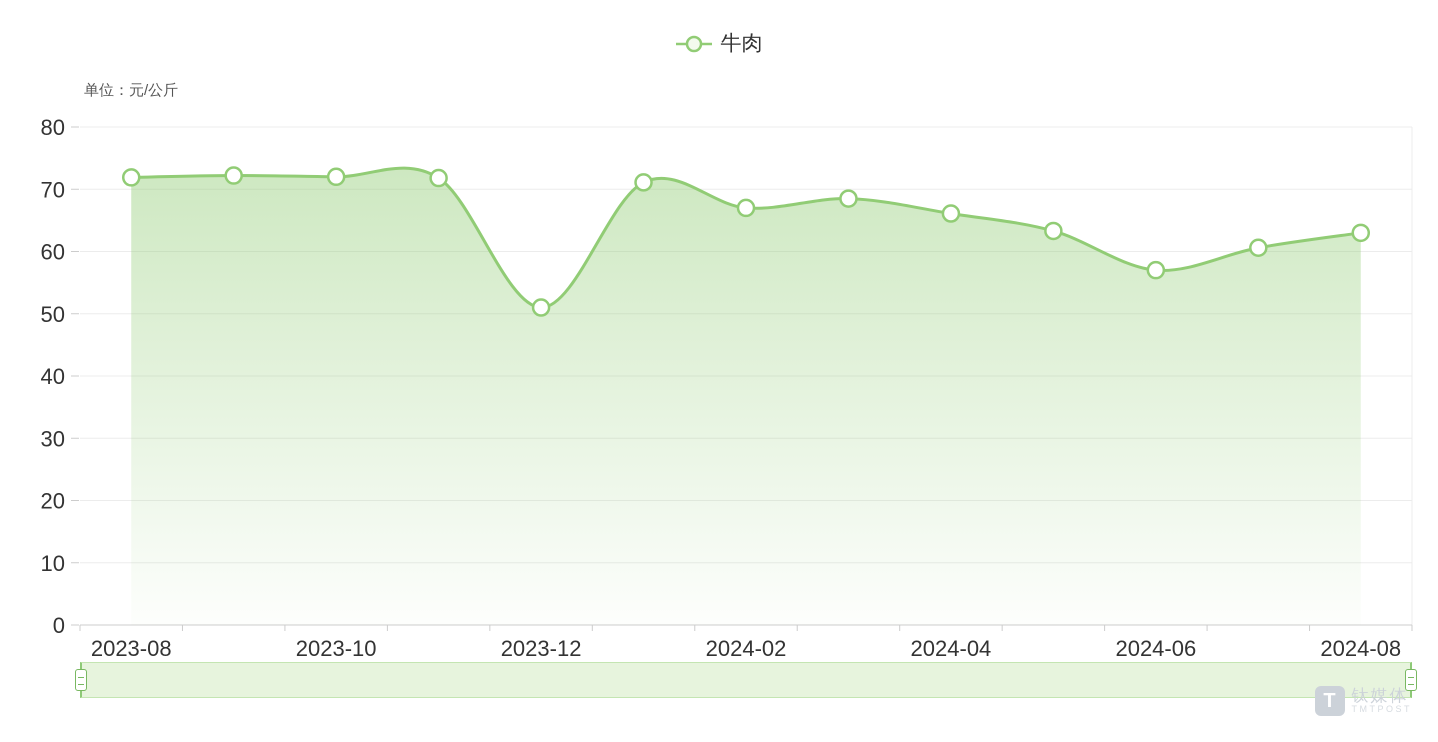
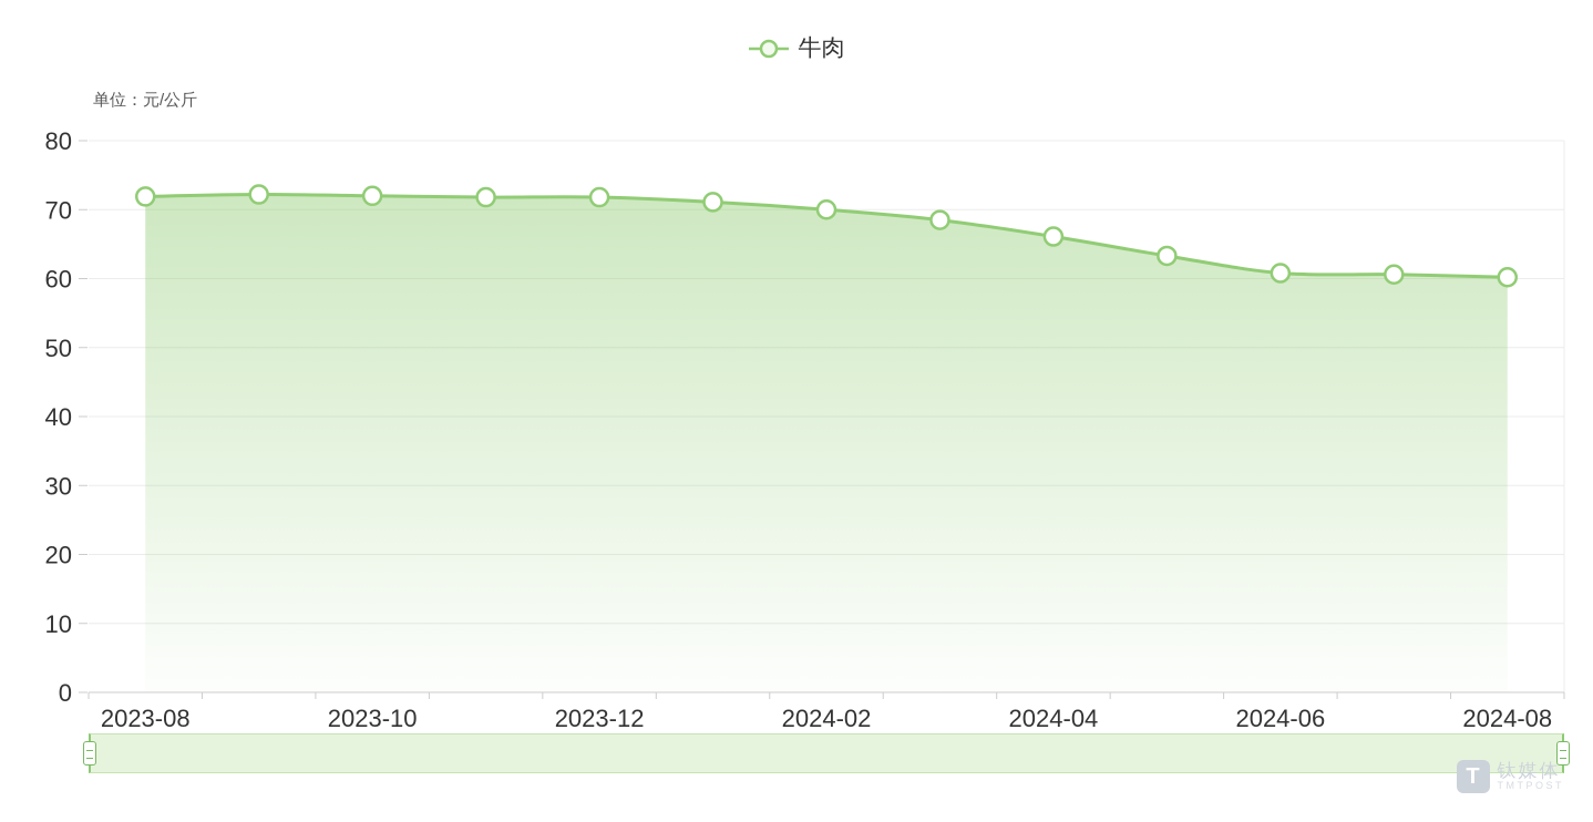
2023-12: 51 -> 72
2024-02: 67 -> 70
2024-06: 57 -> 61
2024-08: 63 -> 60
